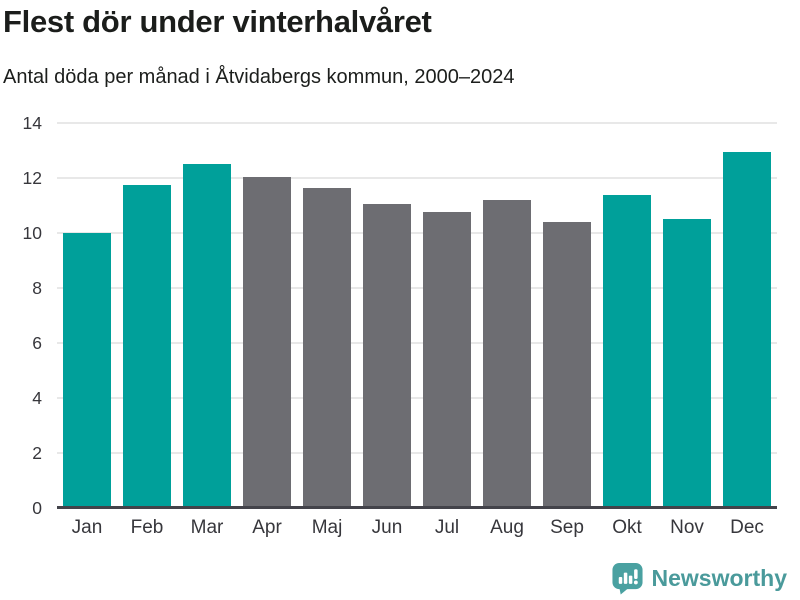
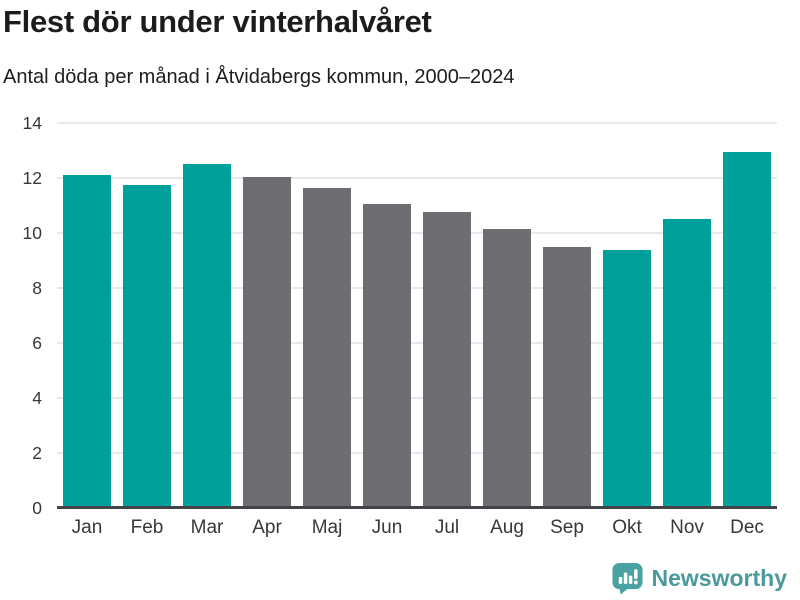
Jan: 10.0 -> 12.1
Aug: 11.2 -> 10.2
Sep: 10.4 -> 9.5
Okt: 11.4 -> 9.4
